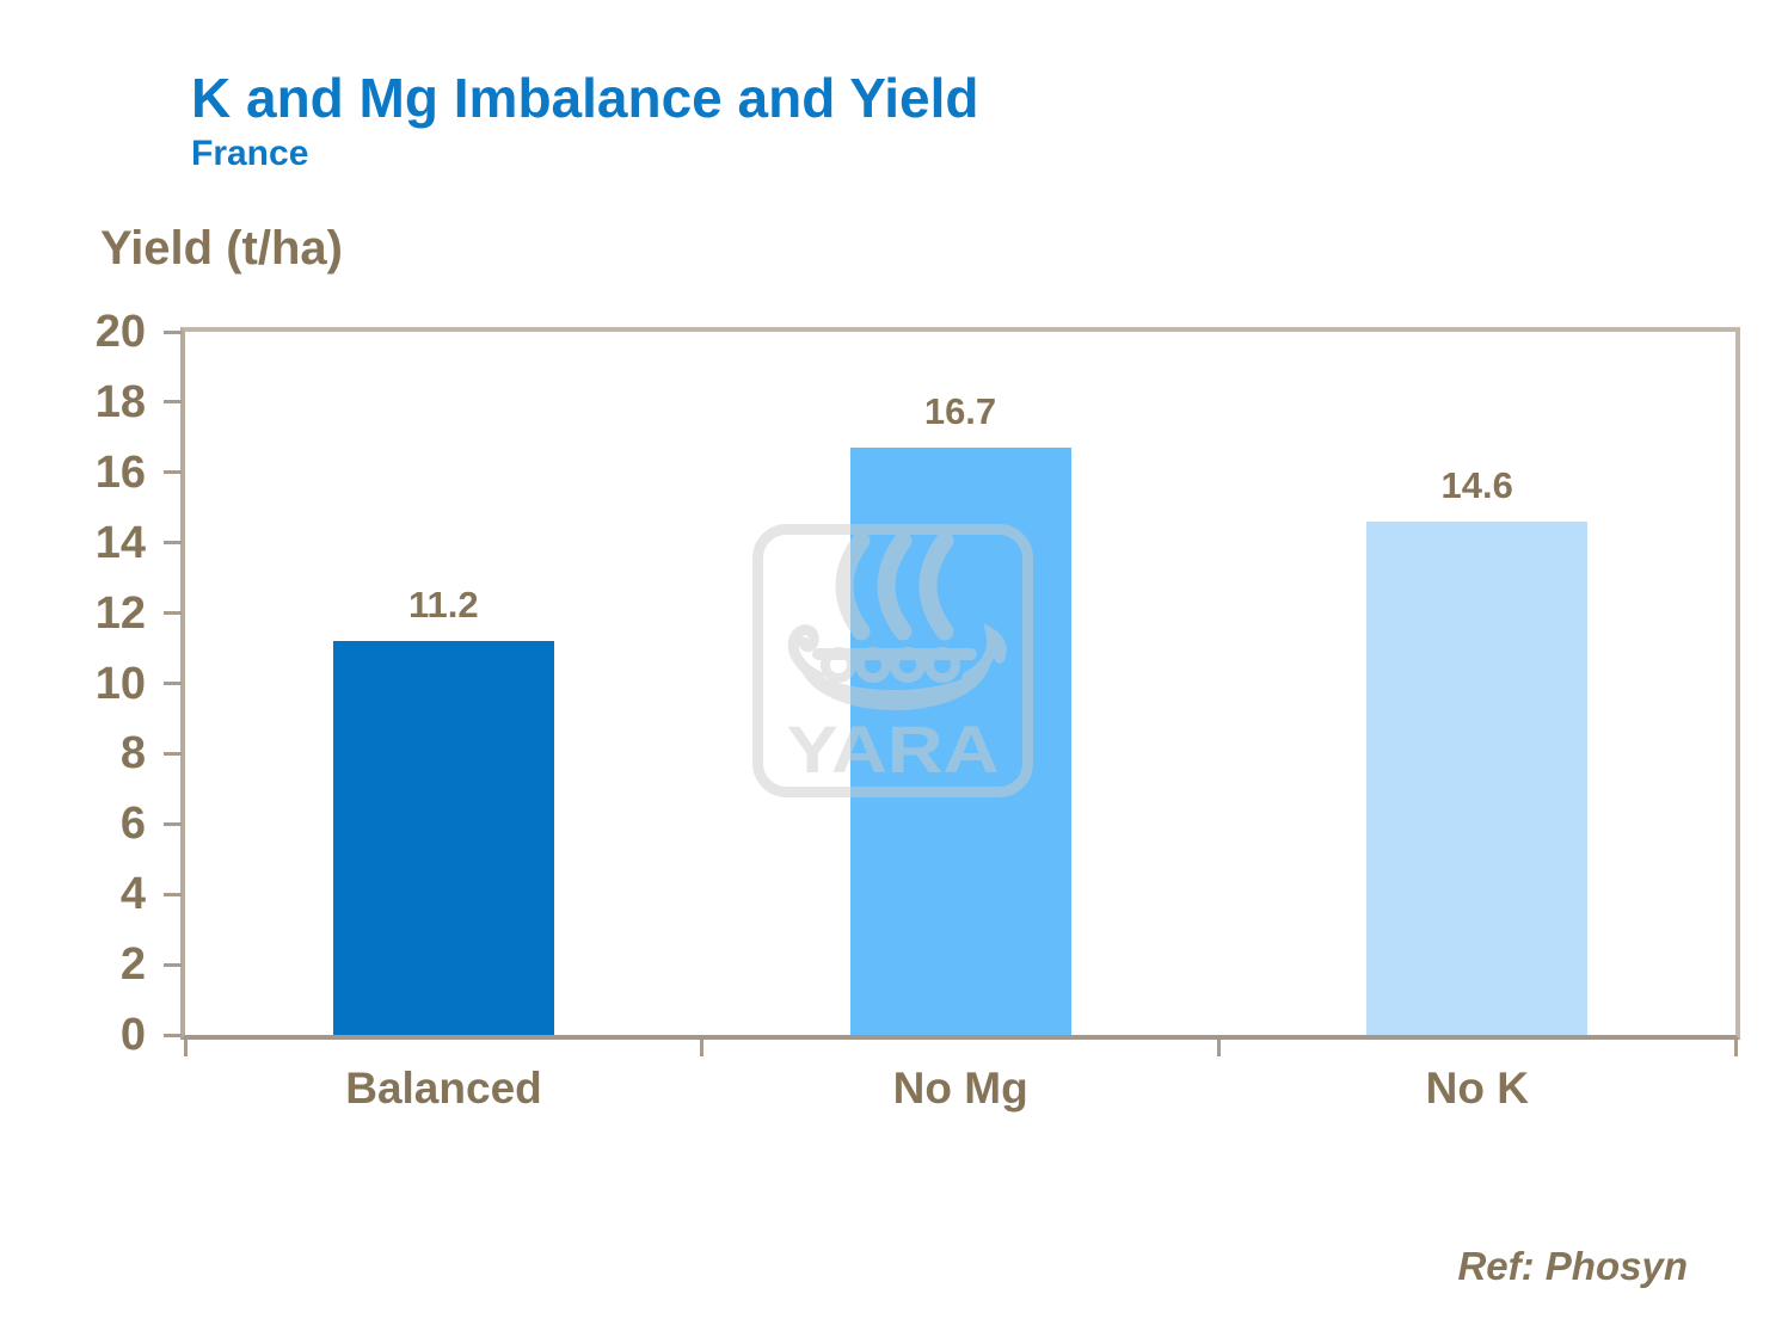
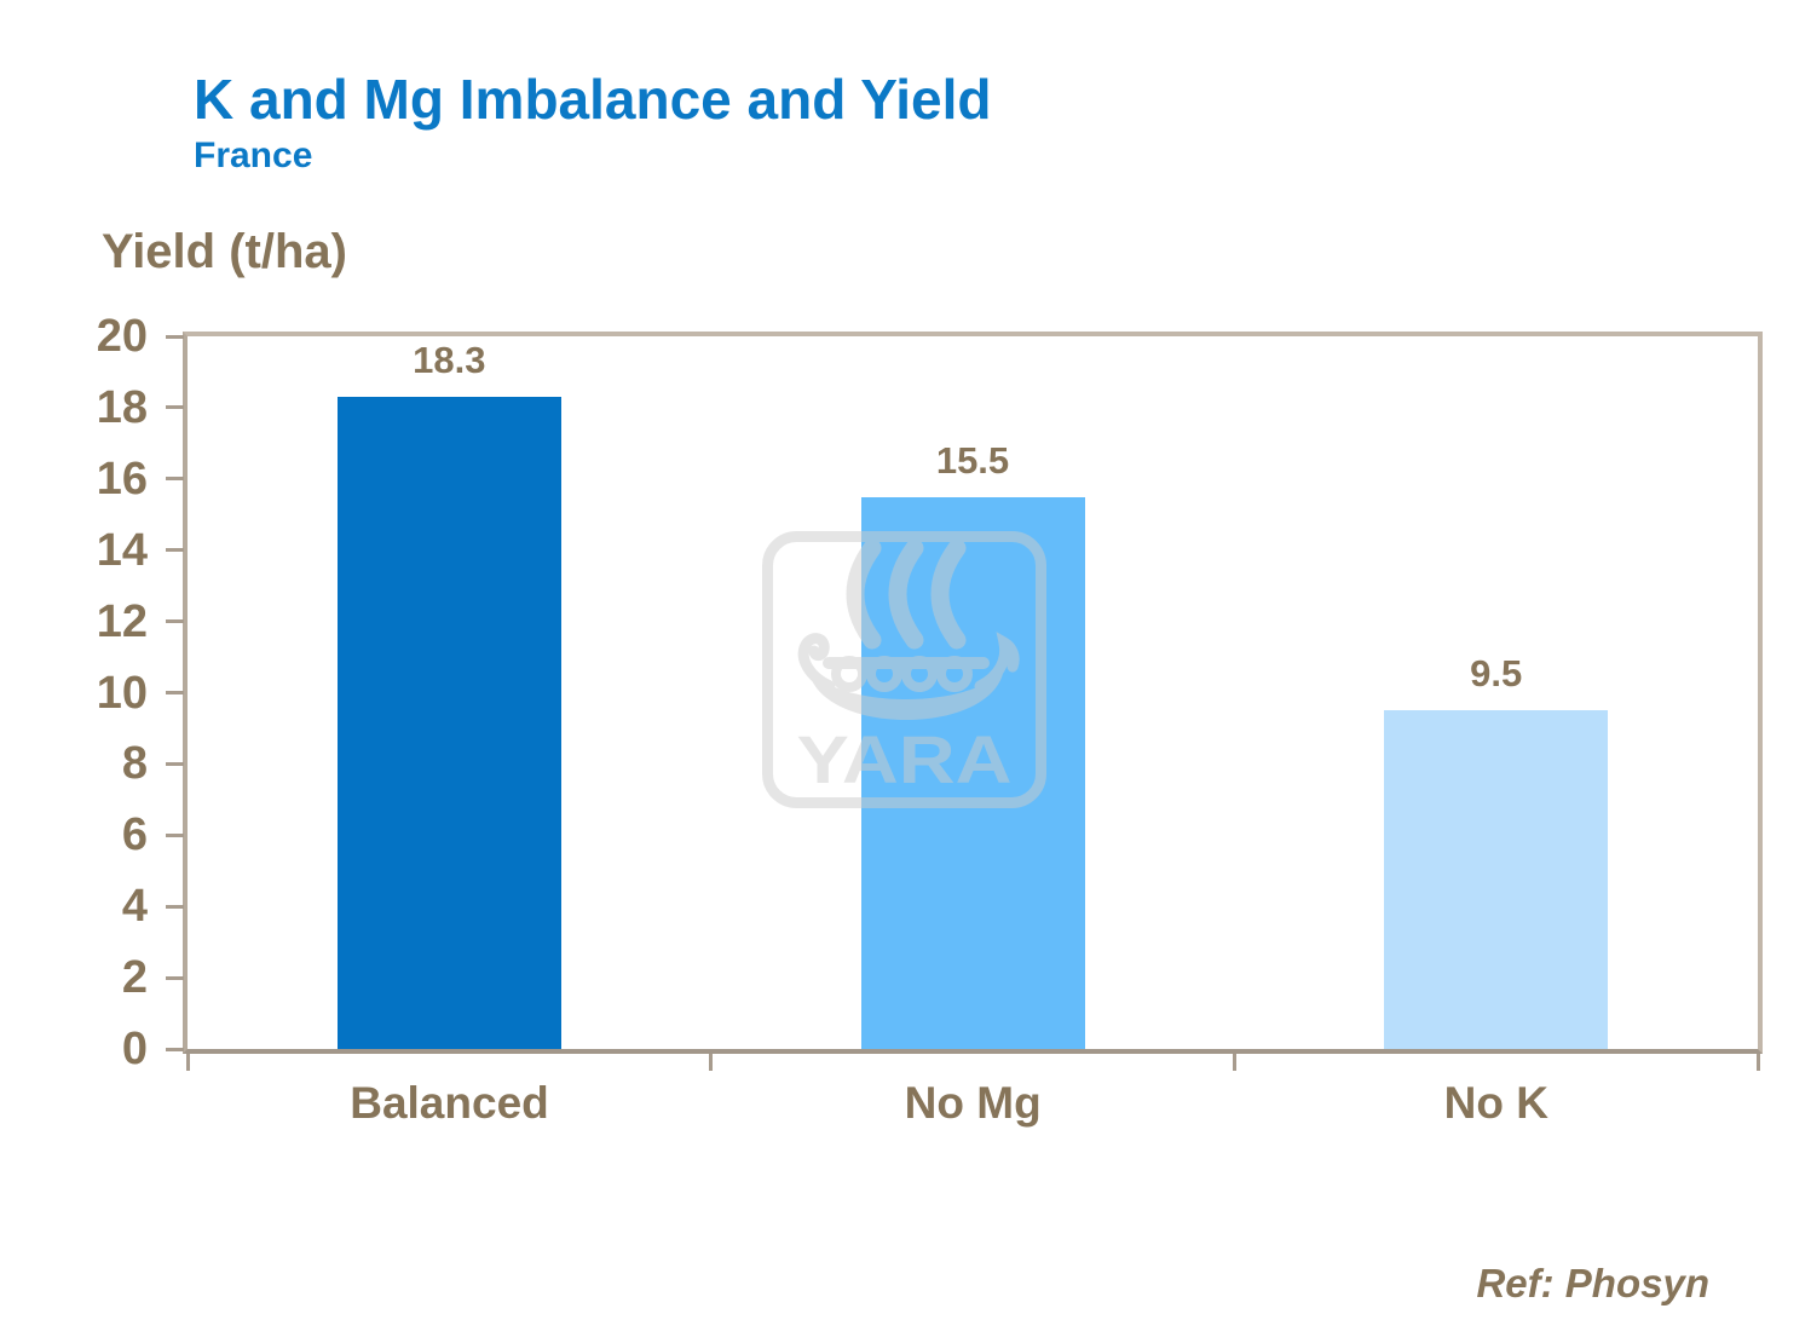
Balanced: 11.2 -> 18.3
No Mg: 16.7 -> 15.5
No K: 14.6 -> 9.5
